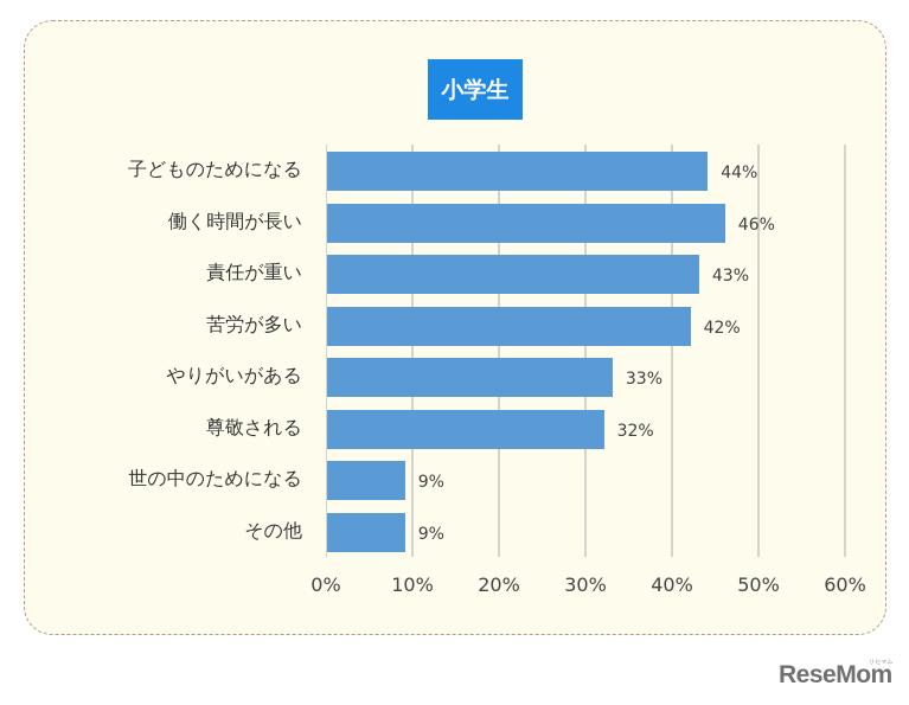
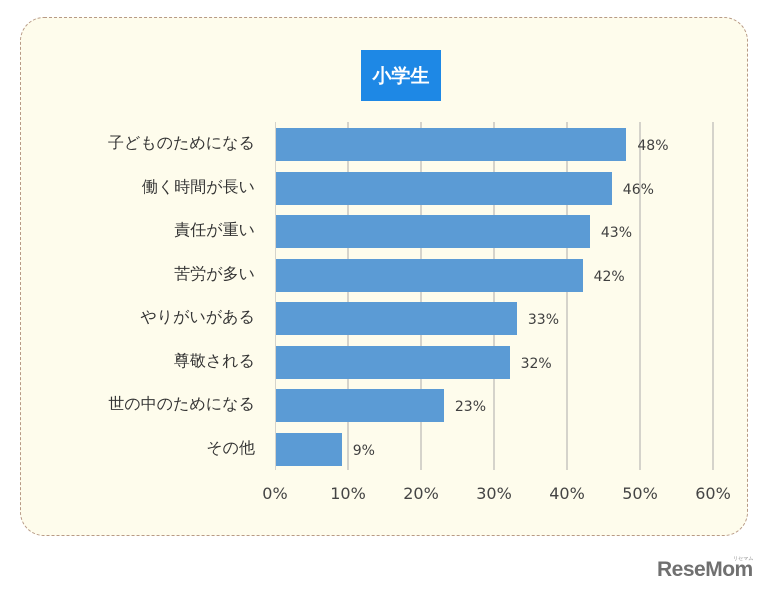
子どものためになる: 44% -> 48%
世の中のためになる: 9% -> 23%
